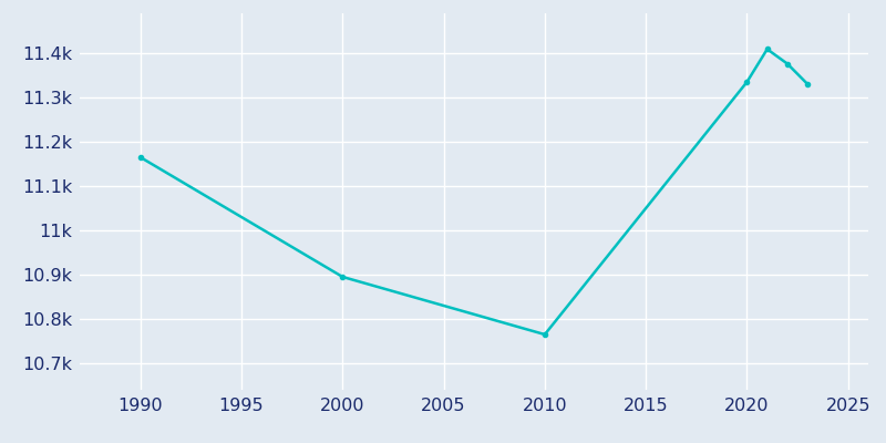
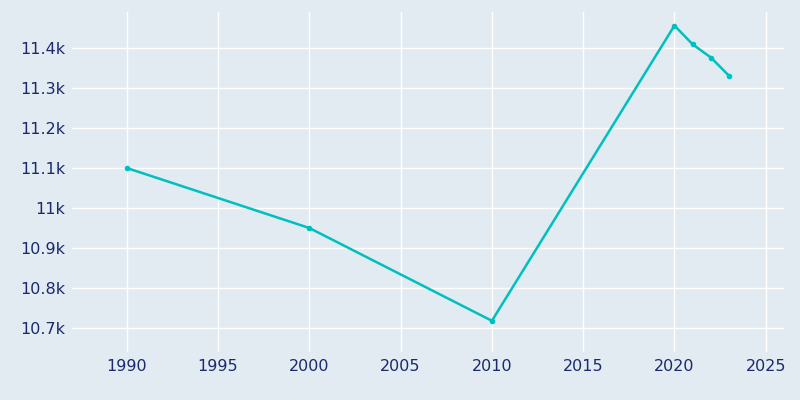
1990: 11.165k -> 11.100k
2000: 10.895k -> 10.950k
2010: 10.765k -> 10.718k
2020: 11.335k -> 11.456k
